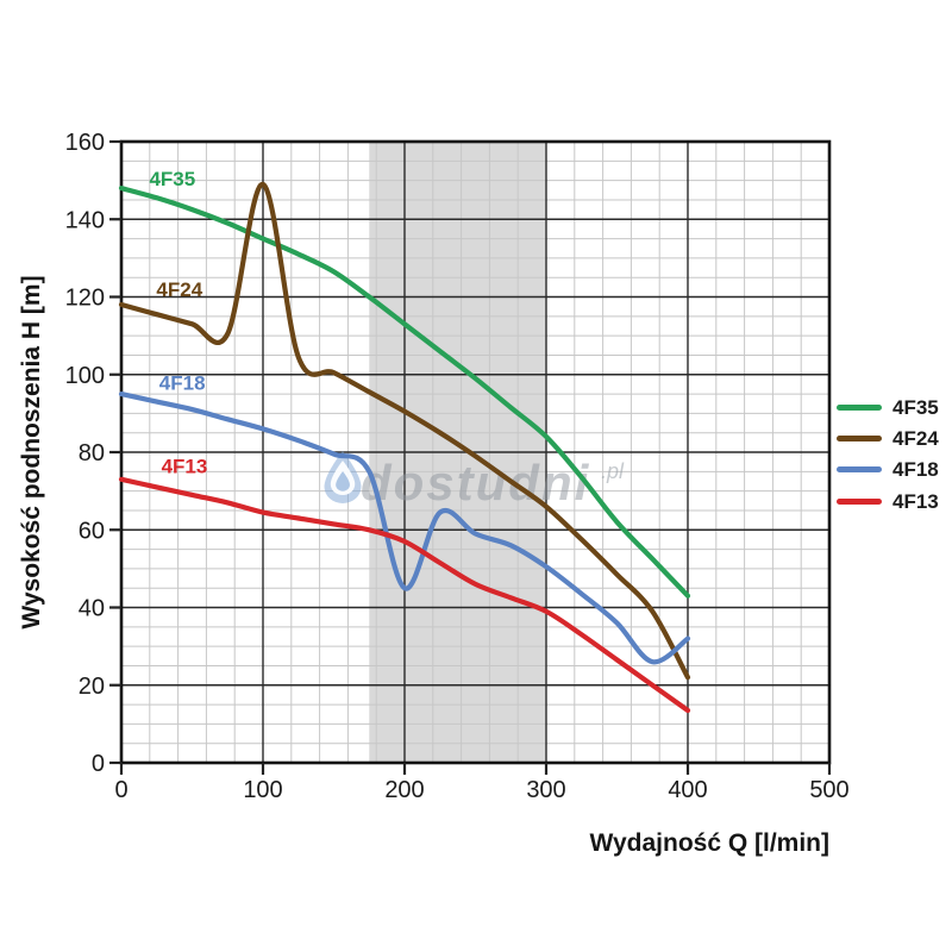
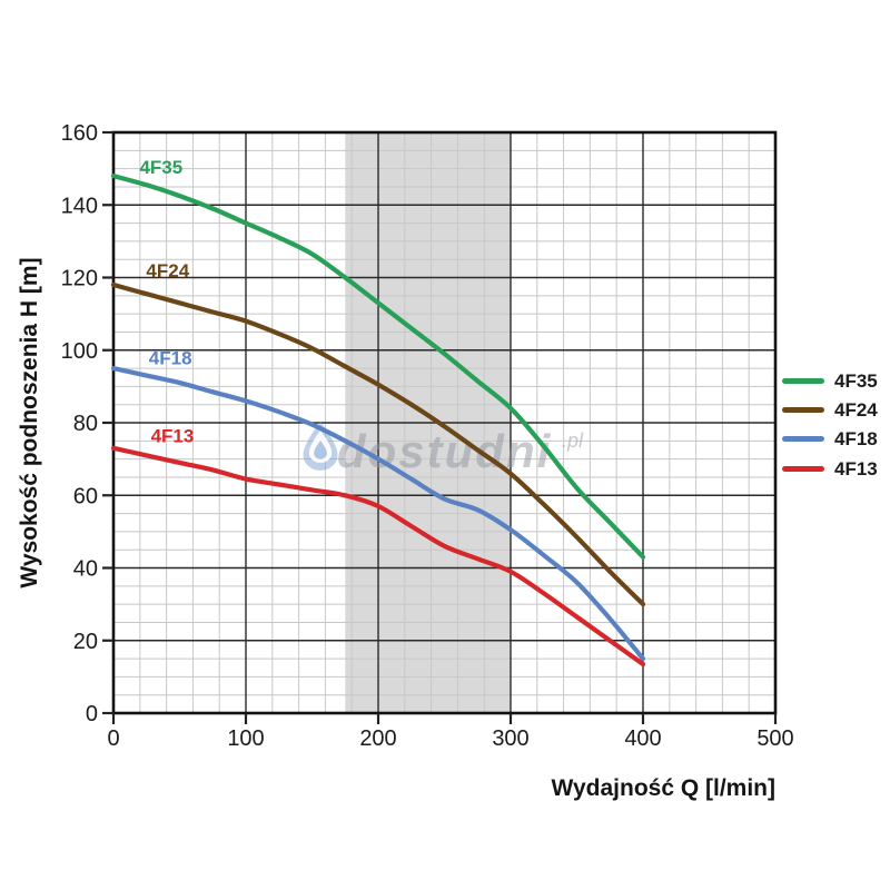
4F24/100: 149 -> 108
4F18/200: 45 -> 70
4F24/400: 22 -> 30
4F18/400: 32 -> 15
